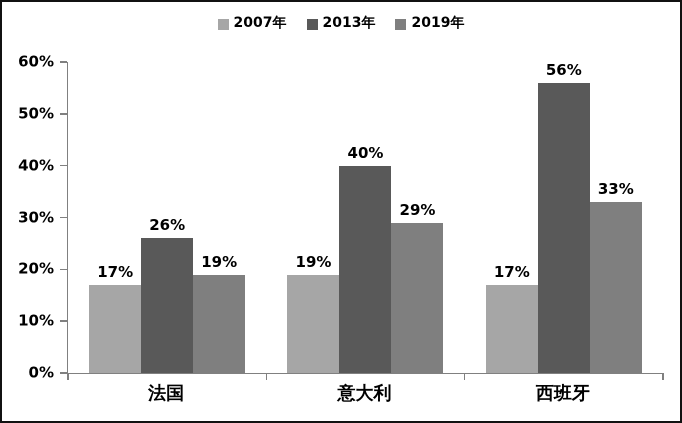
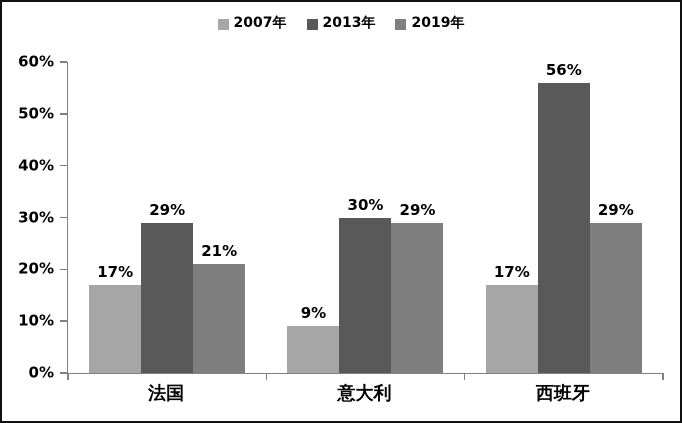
2013年/法国: 26% -> 29%
2019年/法国: 19% -> 21%
2007年/意大利: 19% -> 9%
2013年/意大利: 40% -> 30%
2019年/西班牙: 33% -> 29%
